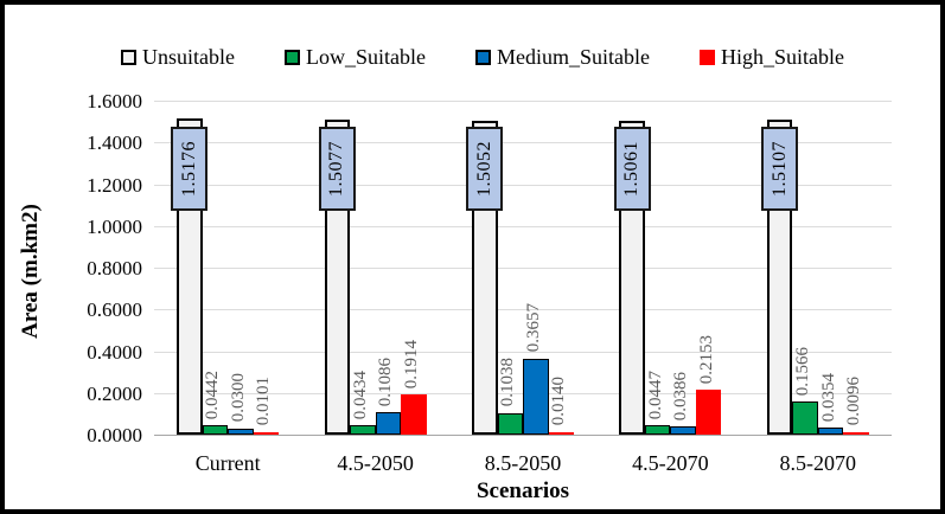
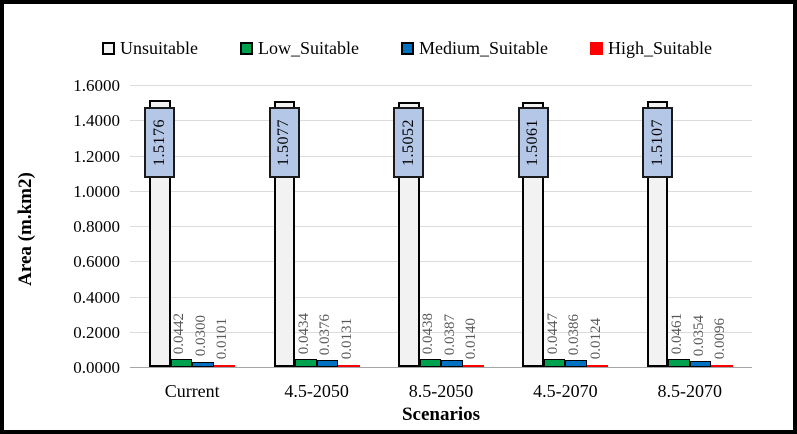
Medium_Suitable/4.5-2050: 0.1086 -> 0.0376
High_Suitable/4.5-2050: 0.1914 -> 0.0131
Low_Suitable/8.5-2050: 0.1038 -> 0.0438
Medium_Suitable/8.5-2050: 0.3657 -> 0.0387
High_Suitable/4.5-2070: 0.2153 -> 0.0124
Low_Suitable/8.5-2070: 0.1566 -> 0.0461
